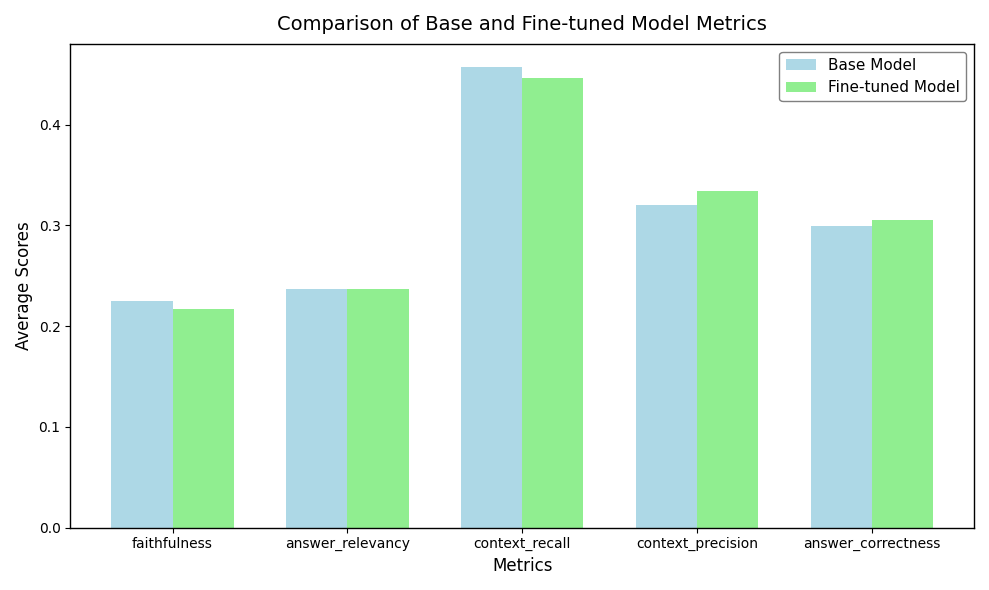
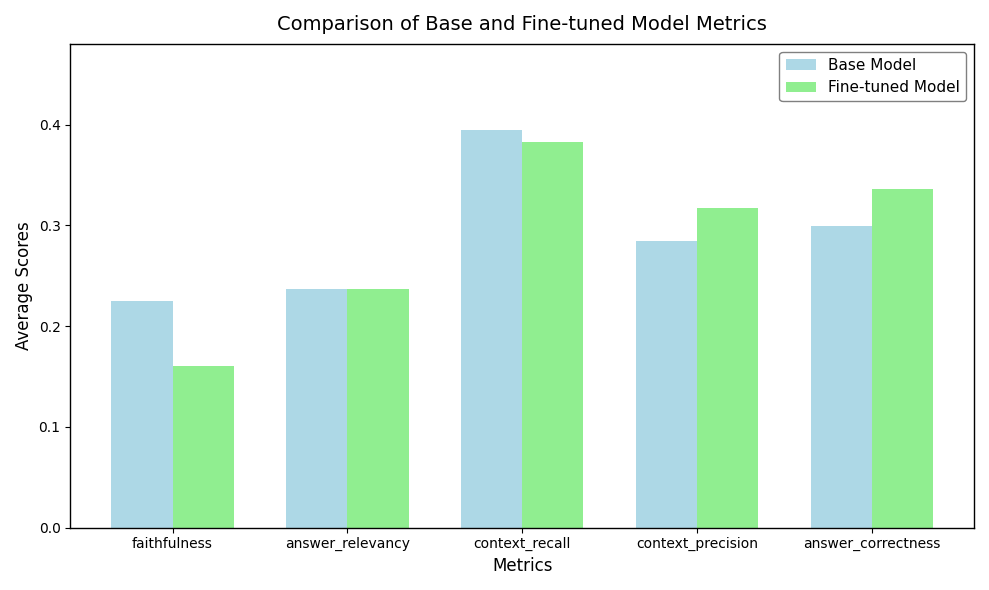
Fine-tuned Model/faithfulness: 0.217 -> 0.160
Base Model/context_recall: 0.457 -> 0.395
Fine-tuned Model/context_recall: 0.446 -> 0.383
Base Model/context_precision: 0.320 -> 0.284
Fine-tuned Model/context_precision: 0.334 -> 0.317
Fine-tuned Model/answer_correctness: 0.305 -> 0.336
